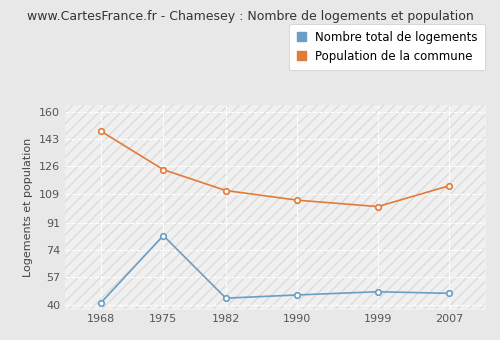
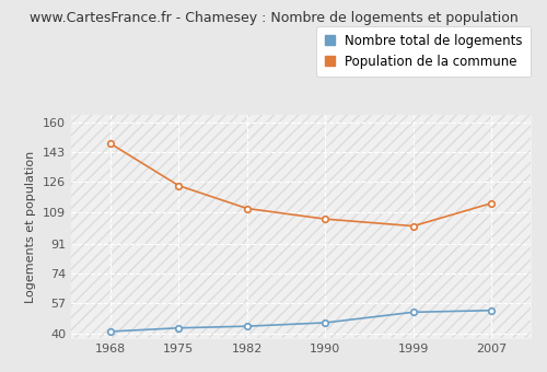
Nombre total de logements/1975: 83 -> 43
Nombre total de logements/1999: 48 -> 52
Nombre total de logements/2007: 47 -> 53
